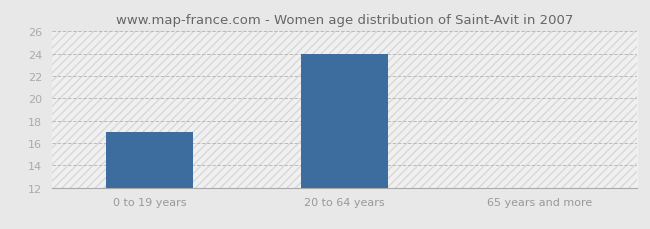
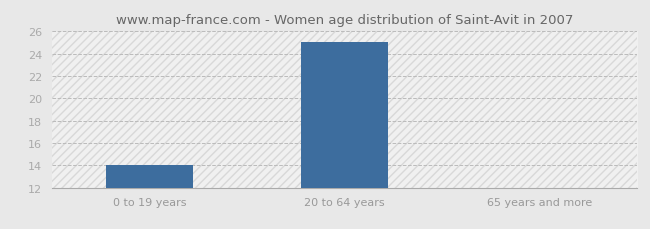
0 to 19 years: 17 -> 14
20 to 64 years: 24 -> 25
